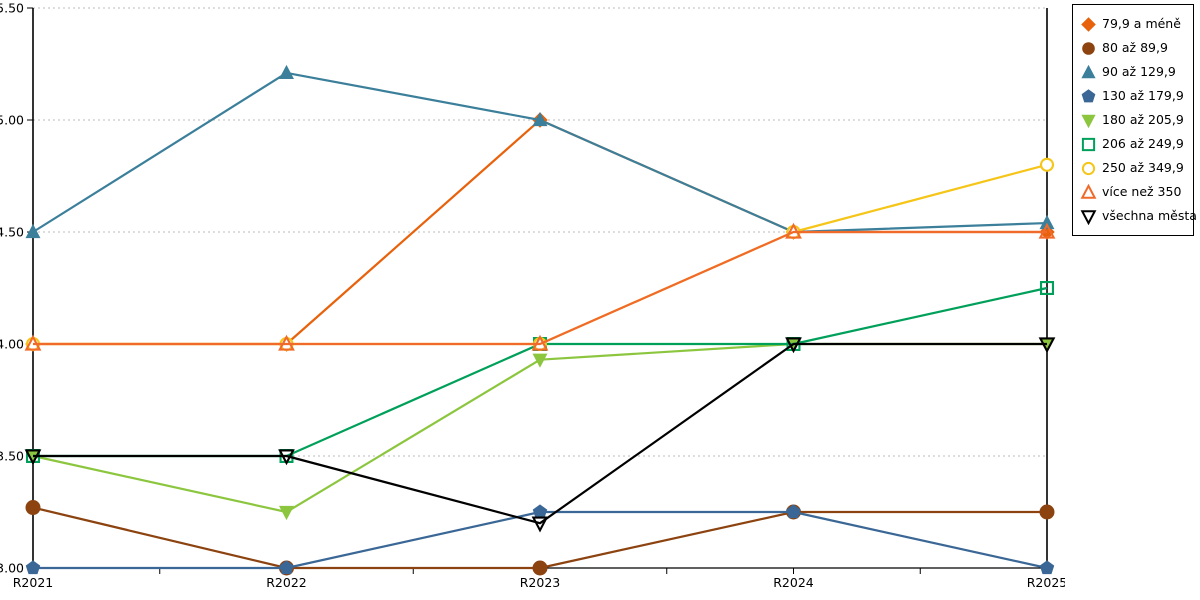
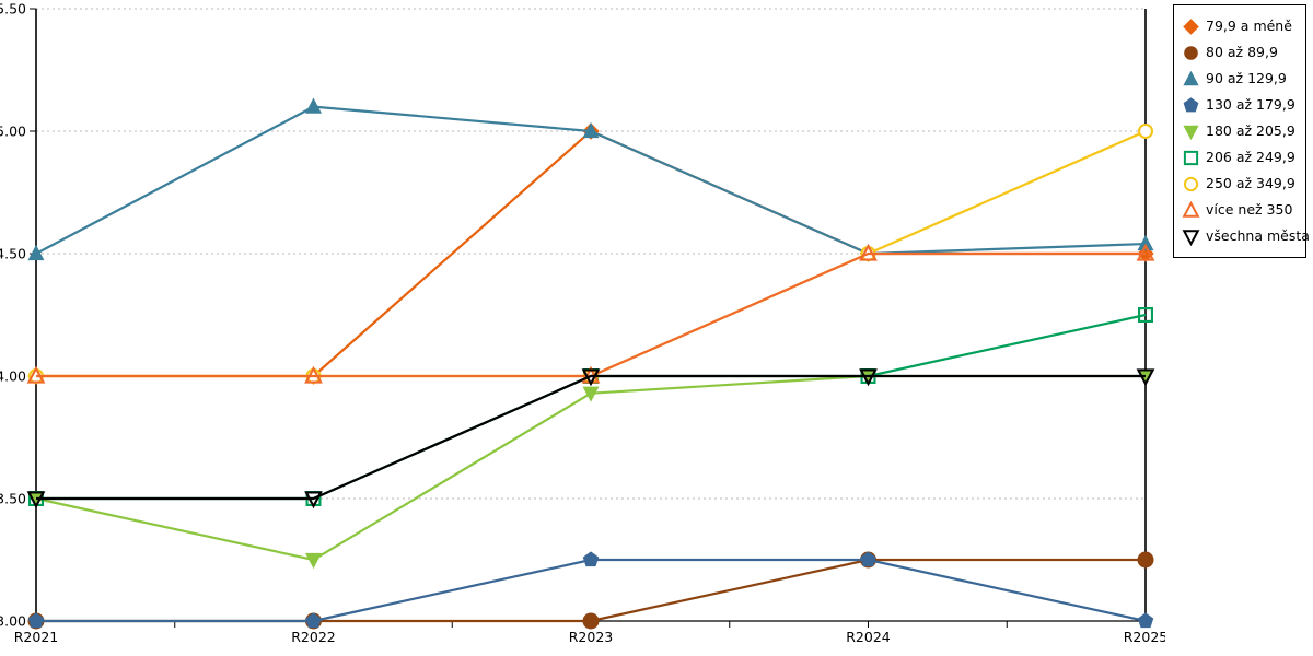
80 až 89,9/R2021: 3.27 -> 3.00
90 až 129,9/R2022: 5.21 -> 5.10
všechna města/R2023: 3.2 -> 4.0
250 až 349,9/R2025: 4.8 -> 5.0
